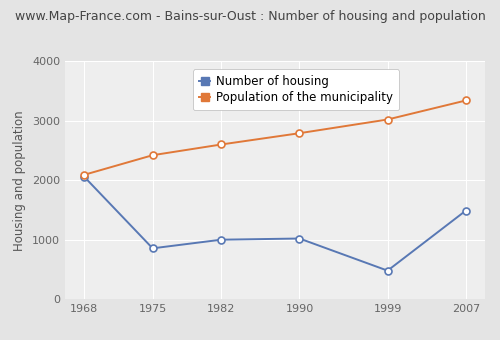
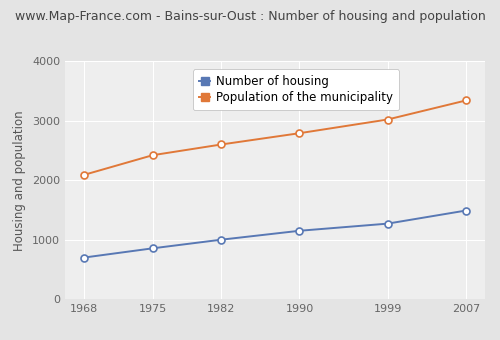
Number of housing/1968: 2060 -> 700
Number of housing/1990: 1020 -> 1150
Number of housing/1999: 480 -> 1270
